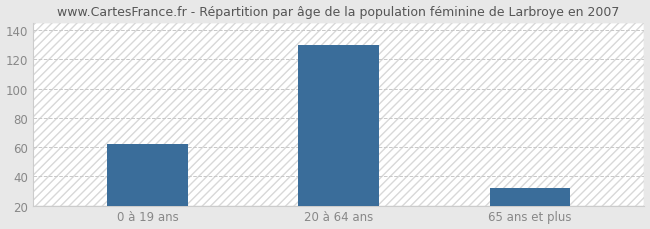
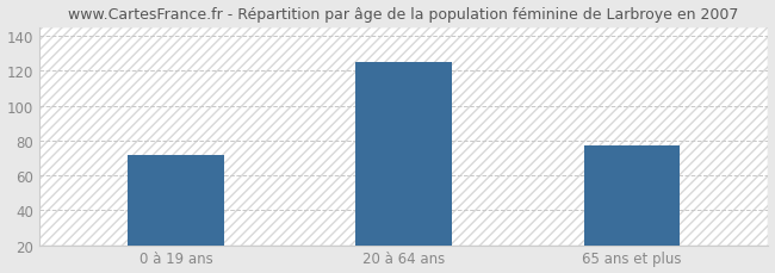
0 à 19 ans: 62 -> 72
20 à 64 ans: 130 -> 125
65 ans et plus: 32 -> 77
